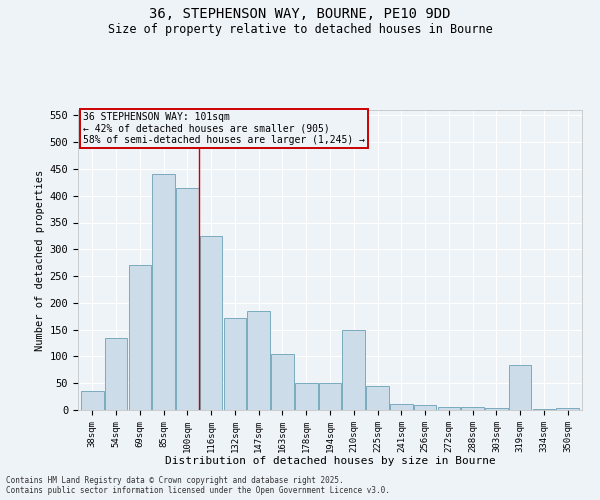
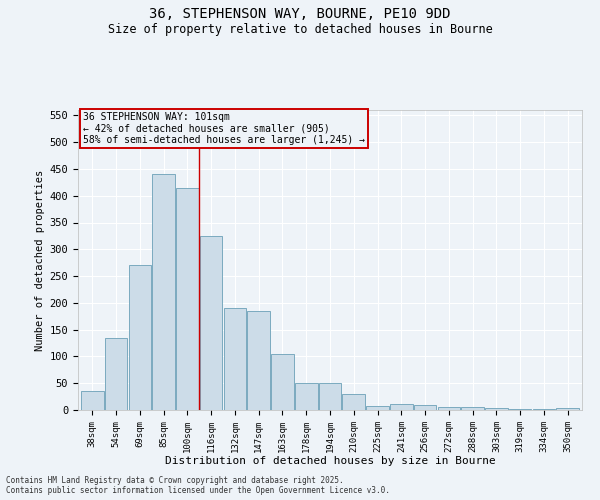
132sqm: 172 -> 190
210sqm: 150 -> 30
225sqm: 44 -> 8
319sqm: 84 -> 2
